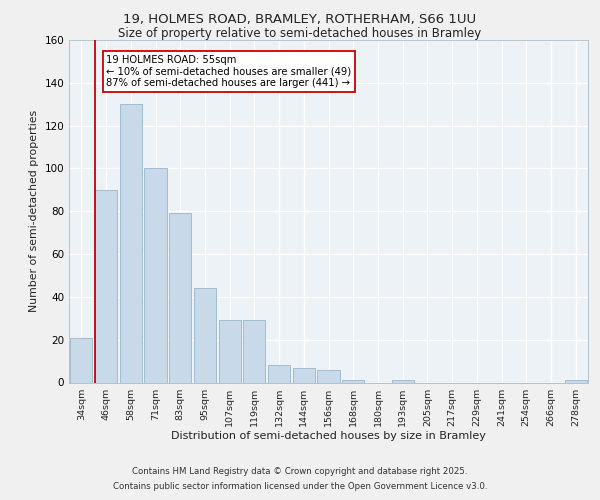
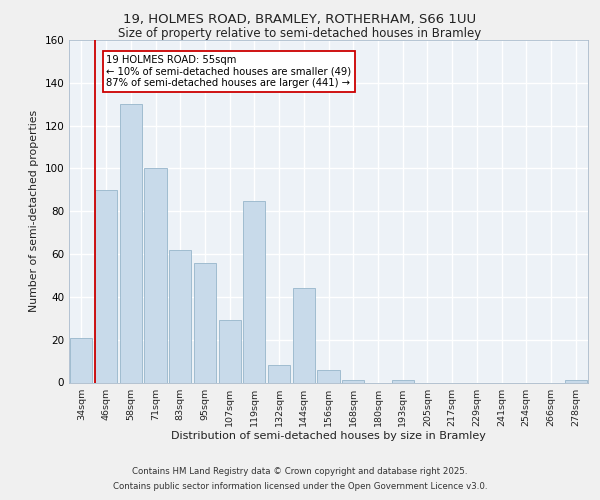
83sqm: 79 -> 62
95sqm: 44 -> 56
119sqm: 29 -> 85
144sqm: 7 -> 44
